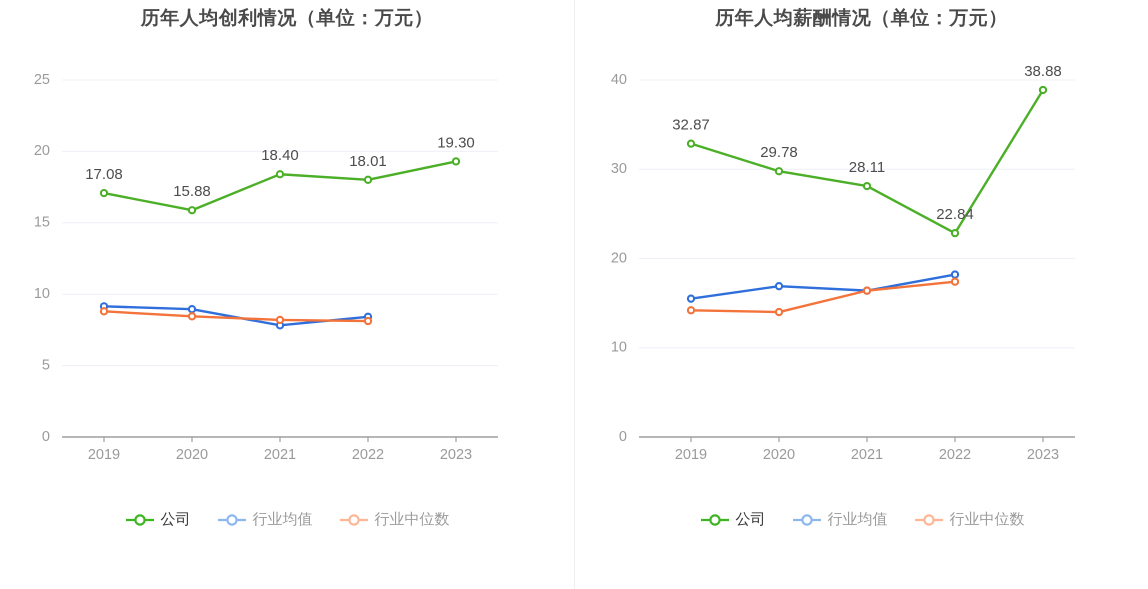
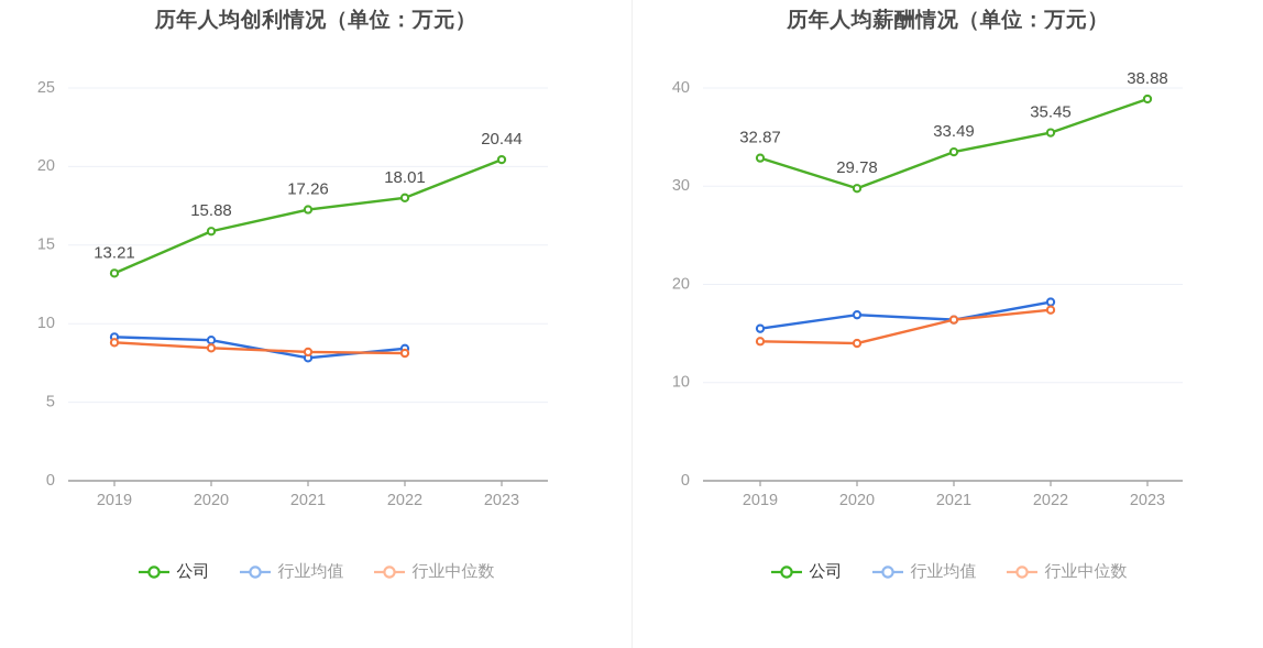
历年人均创利情况（单位：万元）/公司/2019: 17.08 -> 13.21
历年人均创利情况（单位：万元）/公司/2021: 18.40 -> 17.26
历年人均创利情况（单位：万元）/公司/2023: 19.30 -> 20.44
历年人均薪酬情况（单位：万元）/公司/2021: 28.11 -> 33.49
历年人均薪酬情况（单位：万元）/公司/2022: 22.84 -> 35.45
